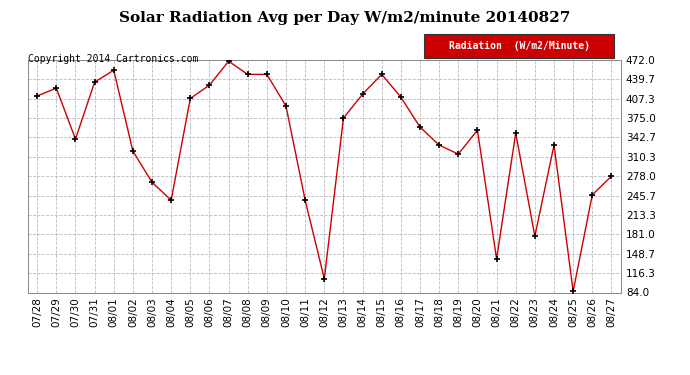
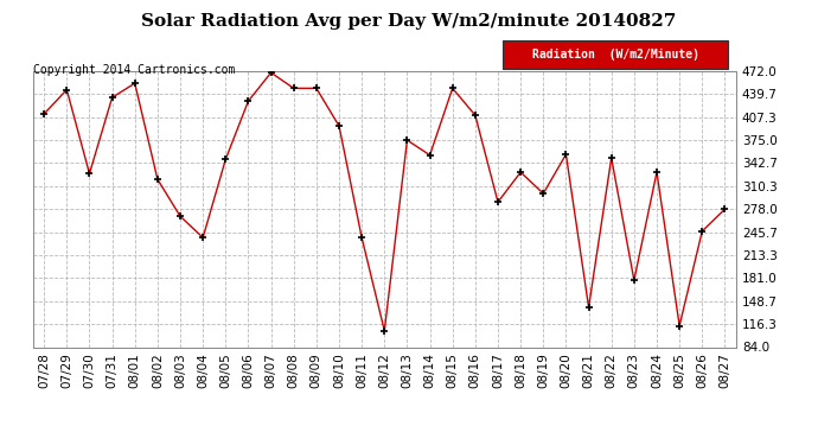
07/29: 425 -> 446
07/30: 340 -> 328
08/05: 408 -> 348
08/14: 415 -> 354
08/17: 360 -> 288
08/19: 315 -> 300
08/25: 86 -> 114
